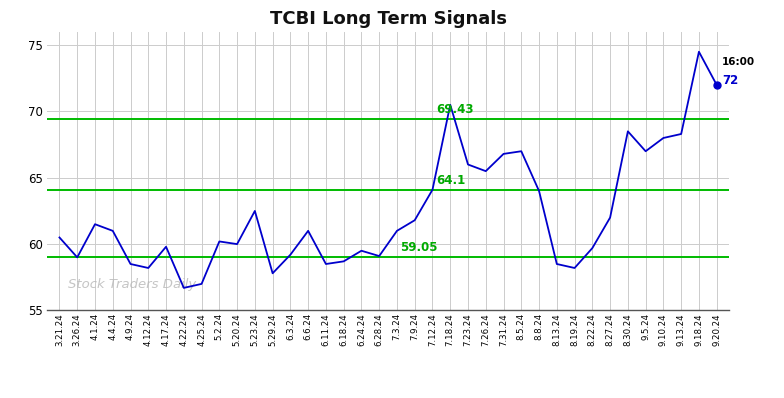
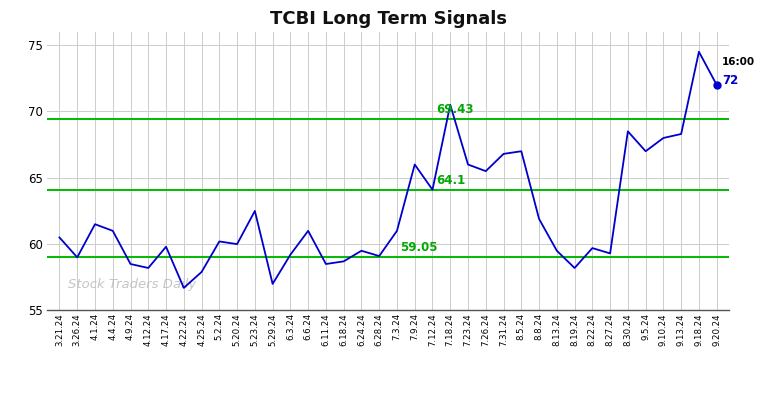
4.25.24: 57.0 -> 57.9
5.29.24: 57.8 -> 57.0
7.9.24: 61.8 -> 66.0
8.8.24: 64.0 -> 61.9
8.13.24: 58.5 -> 59.5
8.27.24: 62.0 -> 59.3
